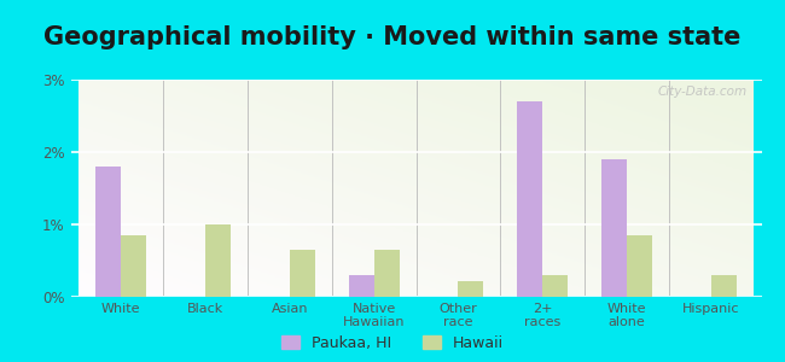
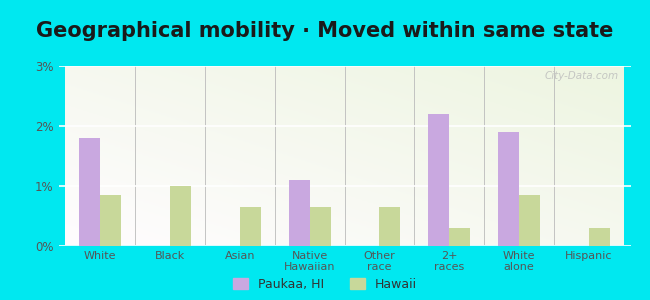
Paukaa, HI/Native Hawaiian: 0.3% -> 1.1%
Hawaii/Other race: 0.22% -> 0.65%
Paukaa, HI/2+ races: 2.7% -> 2.2%
